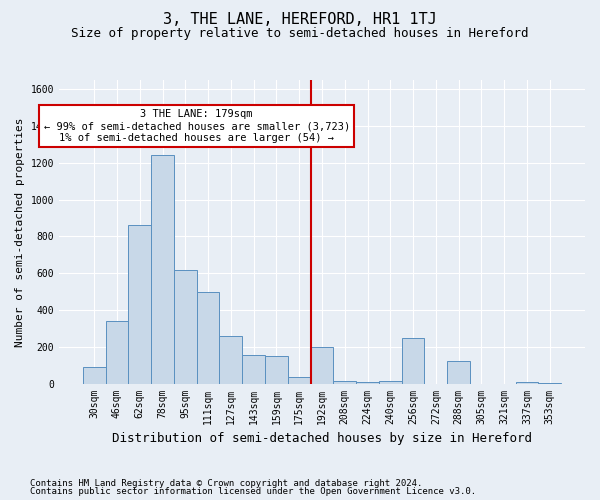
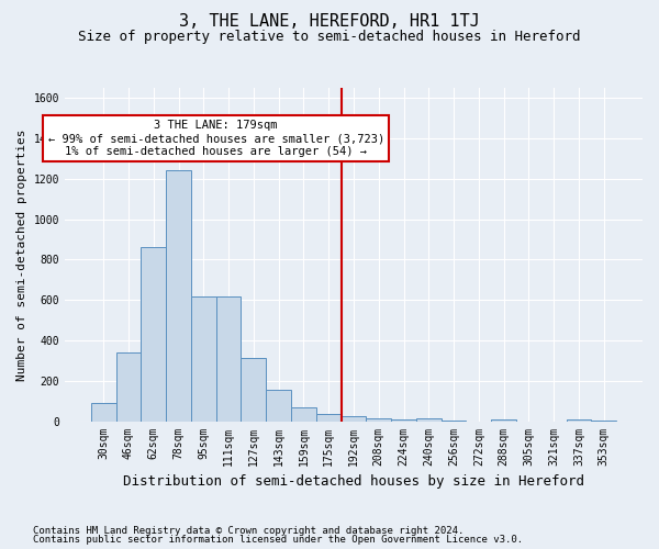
111sqm: 500 -> 620
127sqm: 260 -> 320
159sqm: 150 -> 70
192sqm: 200 -> 20
256sqm: 250 -> 0
288sqm: 120 -> 10
